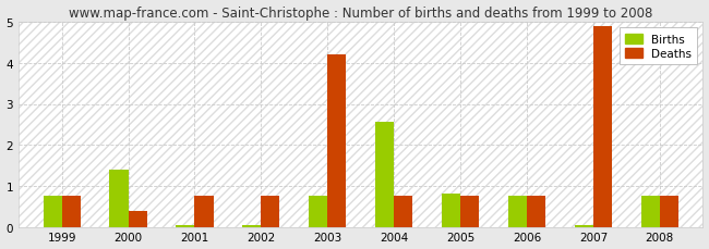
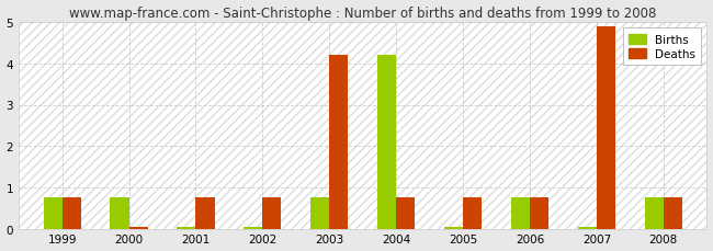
Births/2000: 1.40 -> 0.75
Deaths/2000: 0.40 -> 0.03
Births/2004: 2.55 -> 4.20
Births/2005: 0.80 -> 0.03
